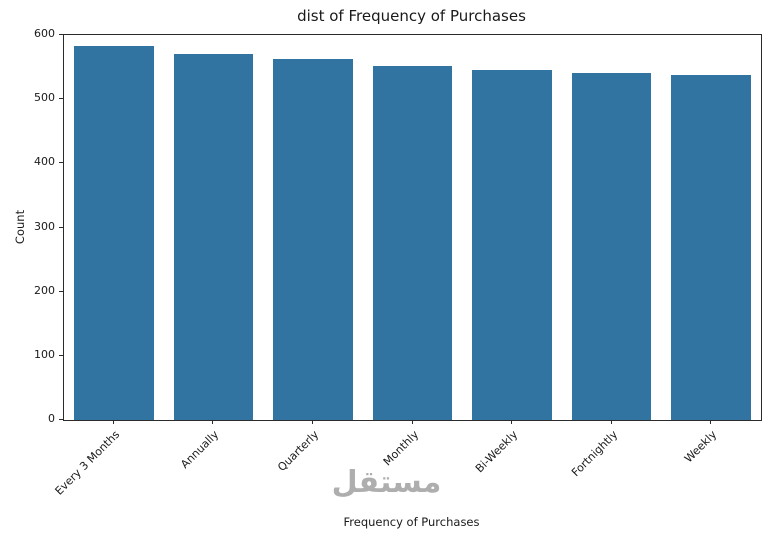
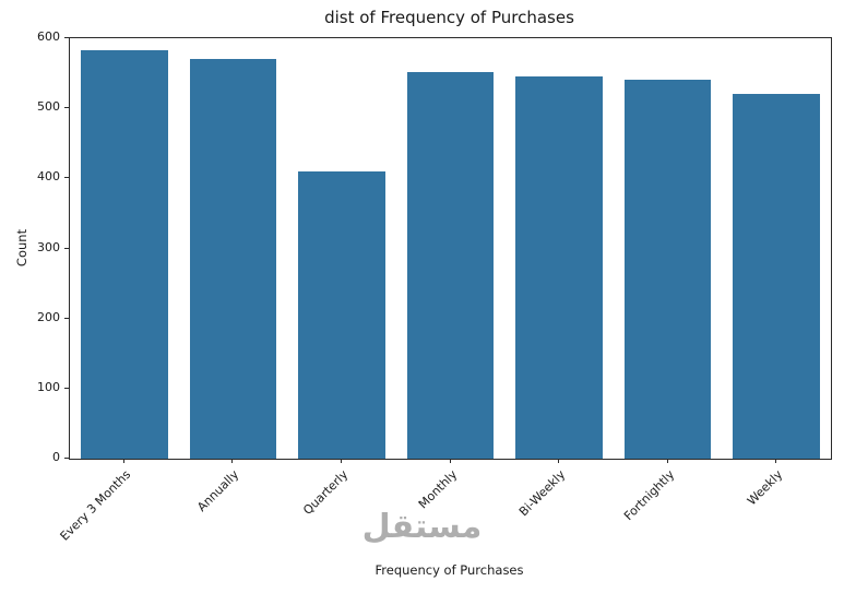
Quarterly: 560 -> 410
Weekly: 540 -> 520
